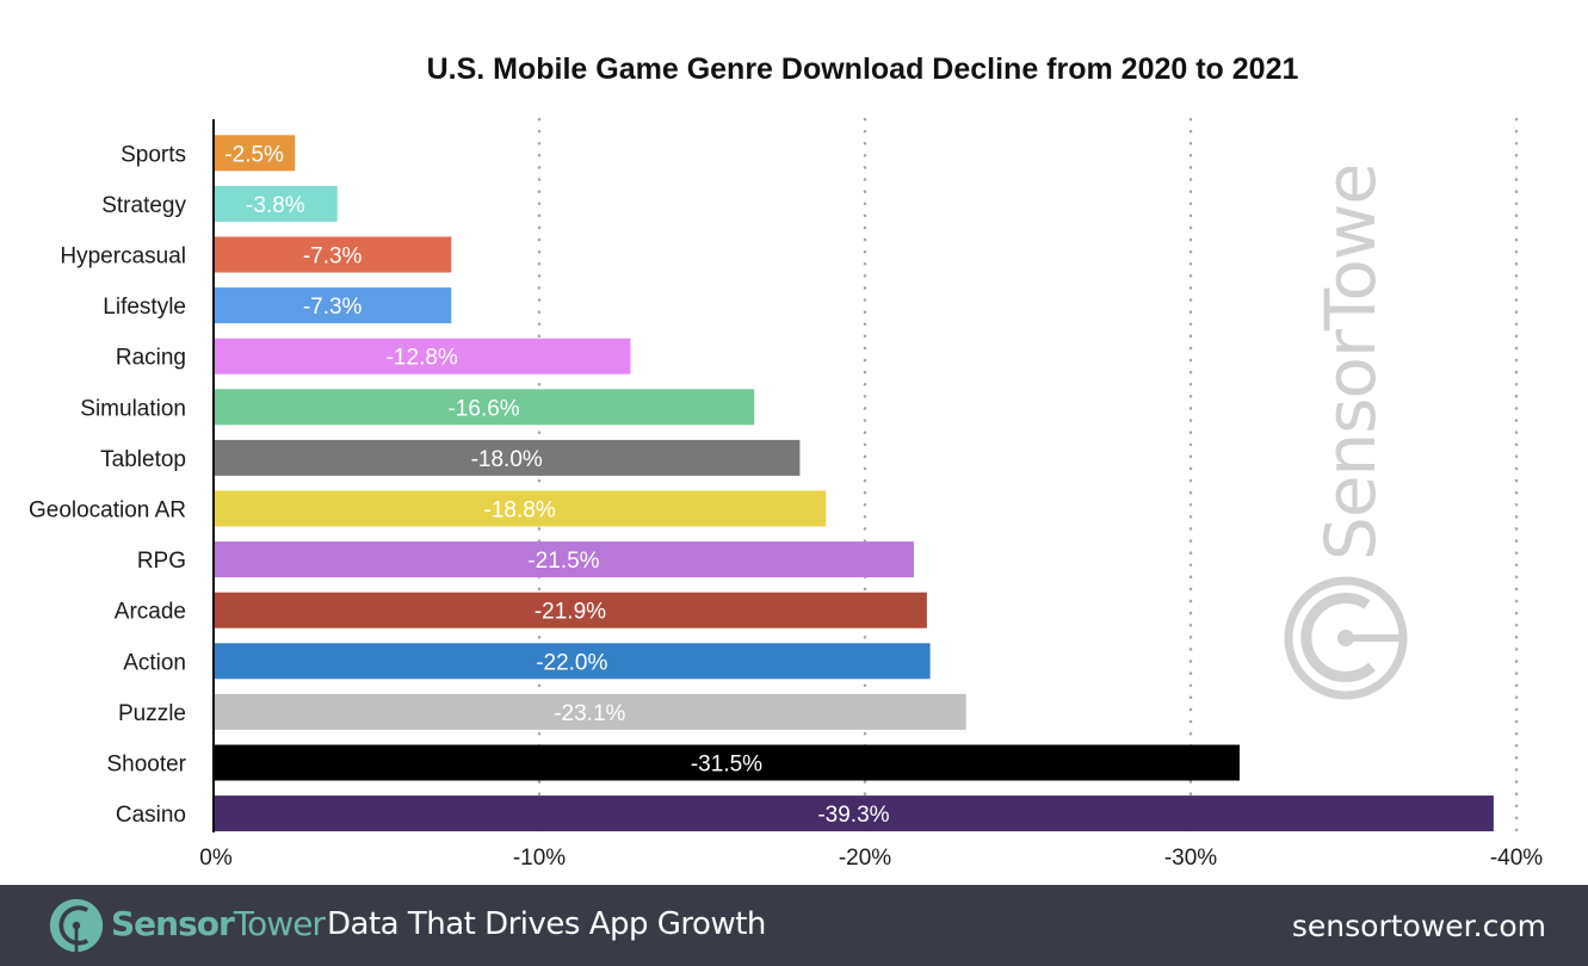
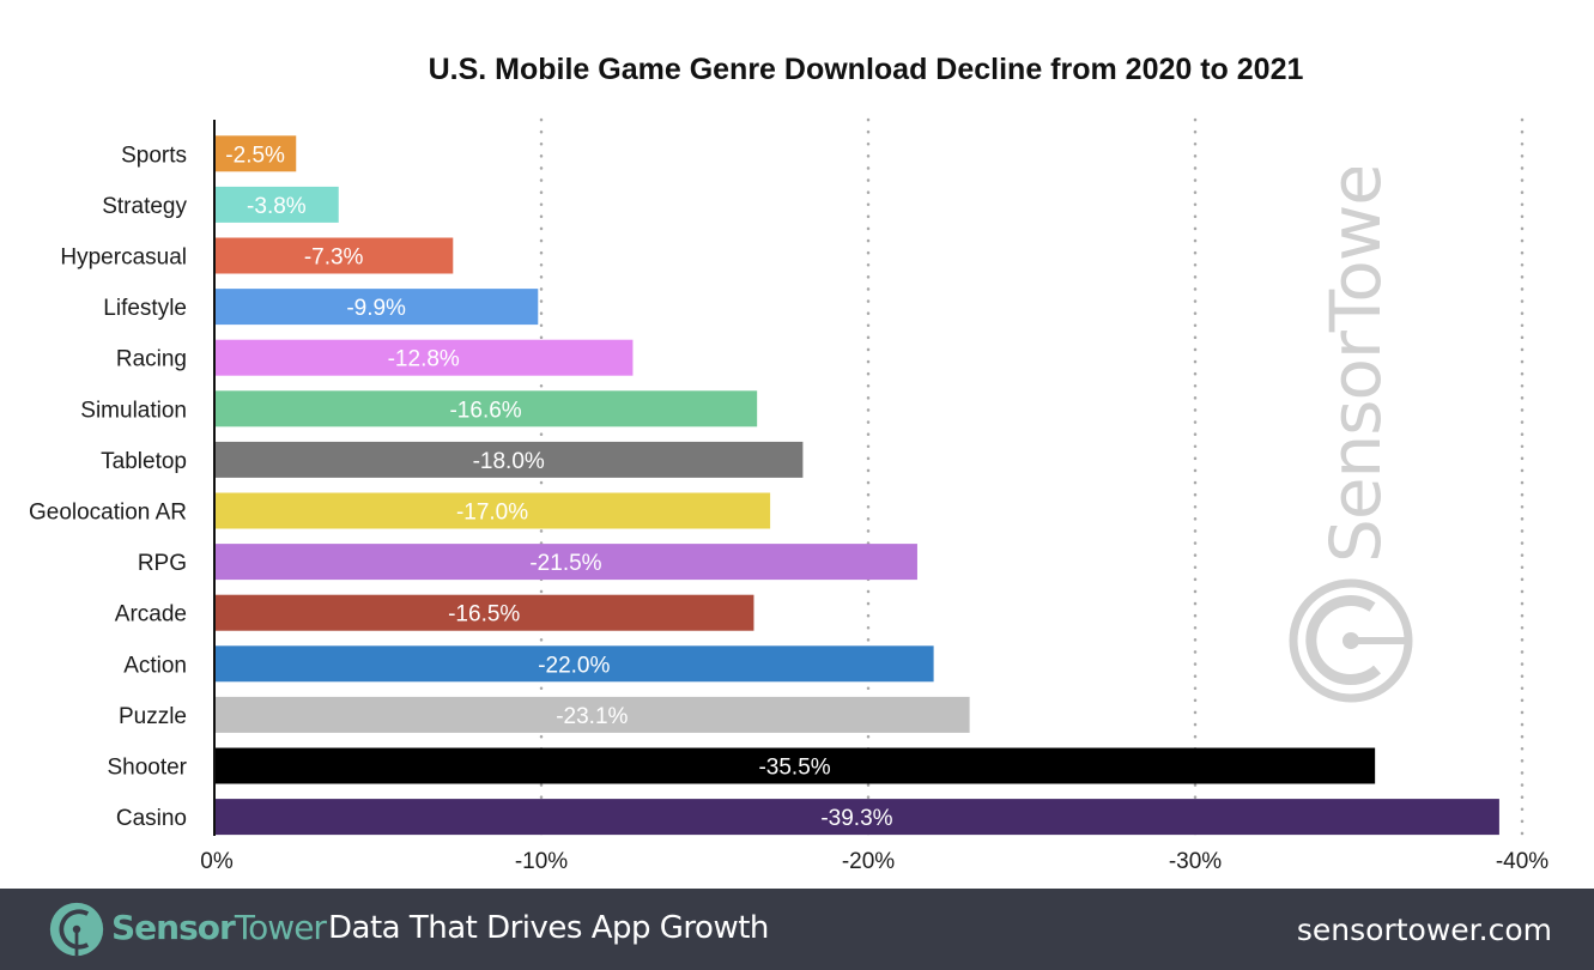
Lifestyle: -7.3% -> -9.9%
Geolocation AR: -18.8% -> -17.0%
Arcade: -21.9% -> -16.5%
Shooter: -31.5% -> -35.5%
